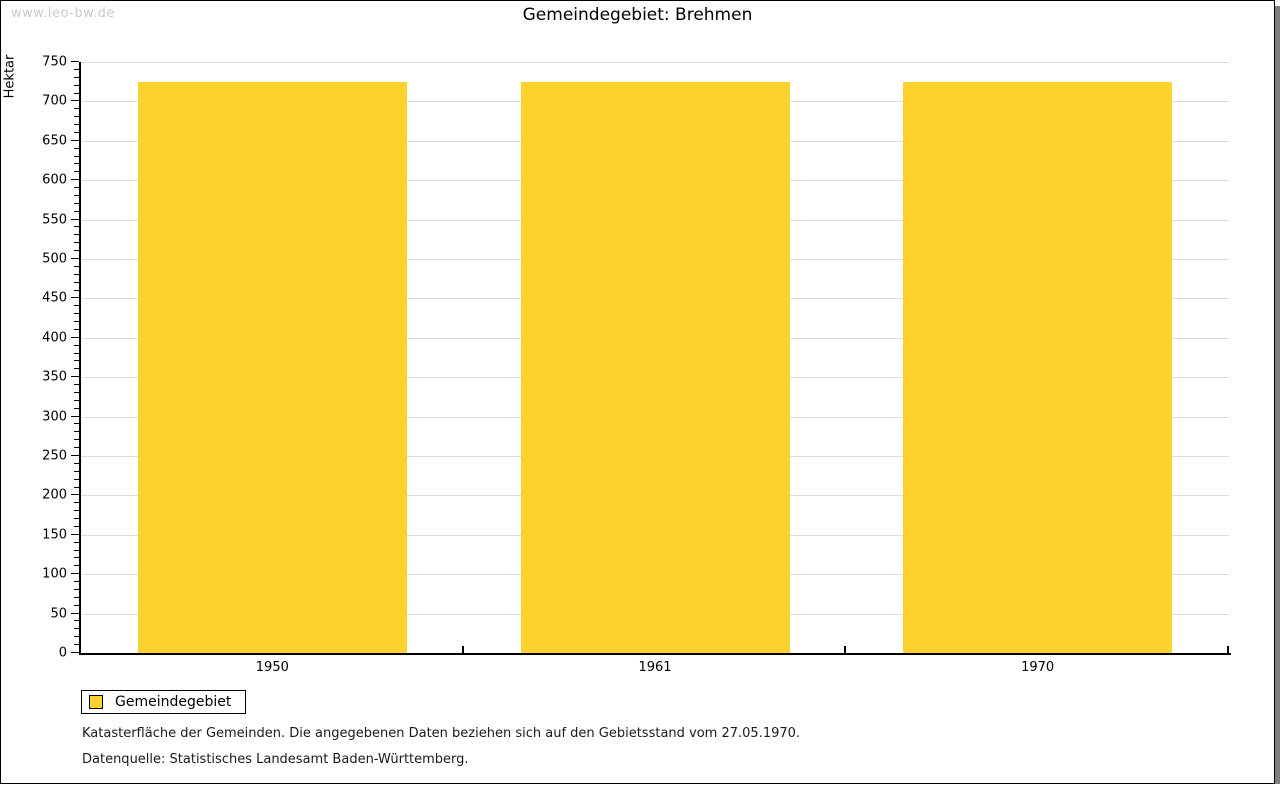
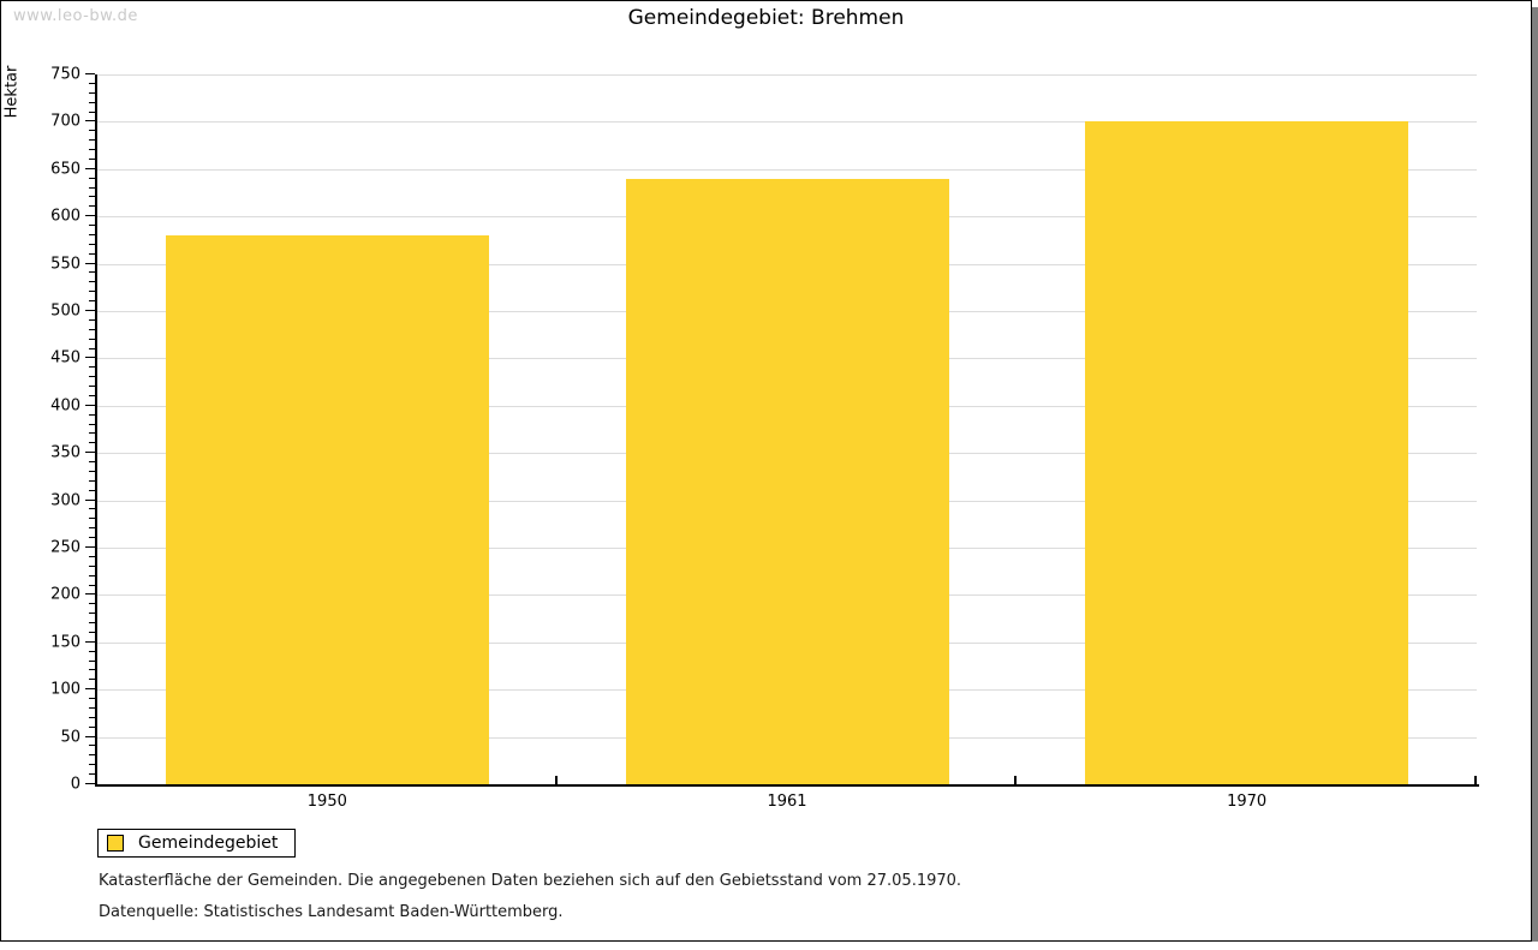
1950: 720 -> 580
1961: 720 -> 640
1970: 720 -> 700
